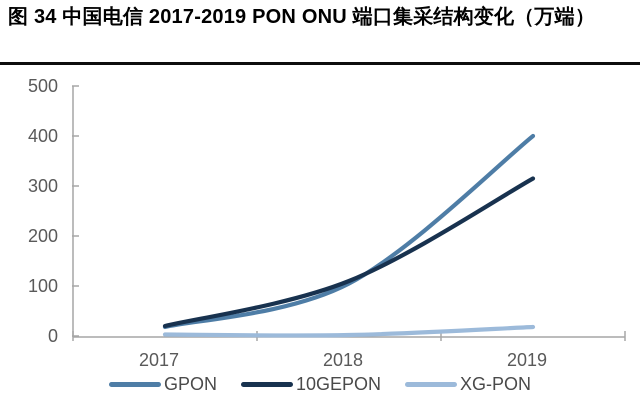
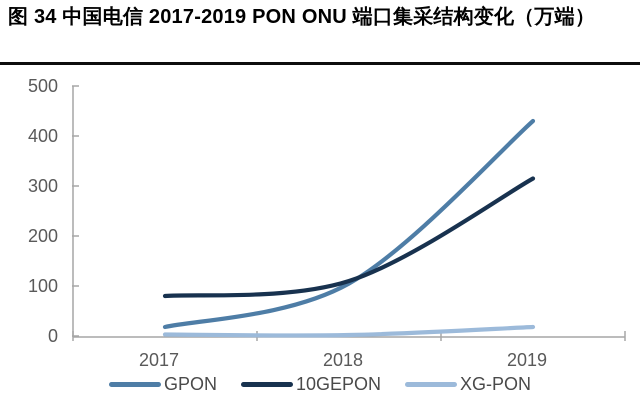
10GEPON/2017: 20 -> 80
GPON/2019: 400 -> 430
